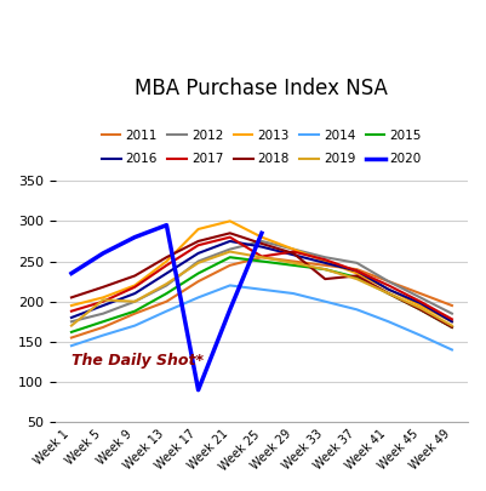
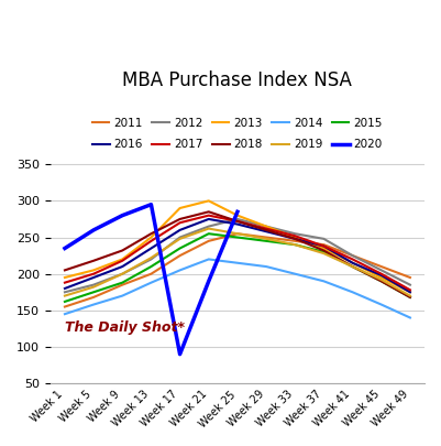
2019/Week 5: 202 -> 182
2017/Week 25: 256 -> 272
2018/Week 33: 228 -> 248
